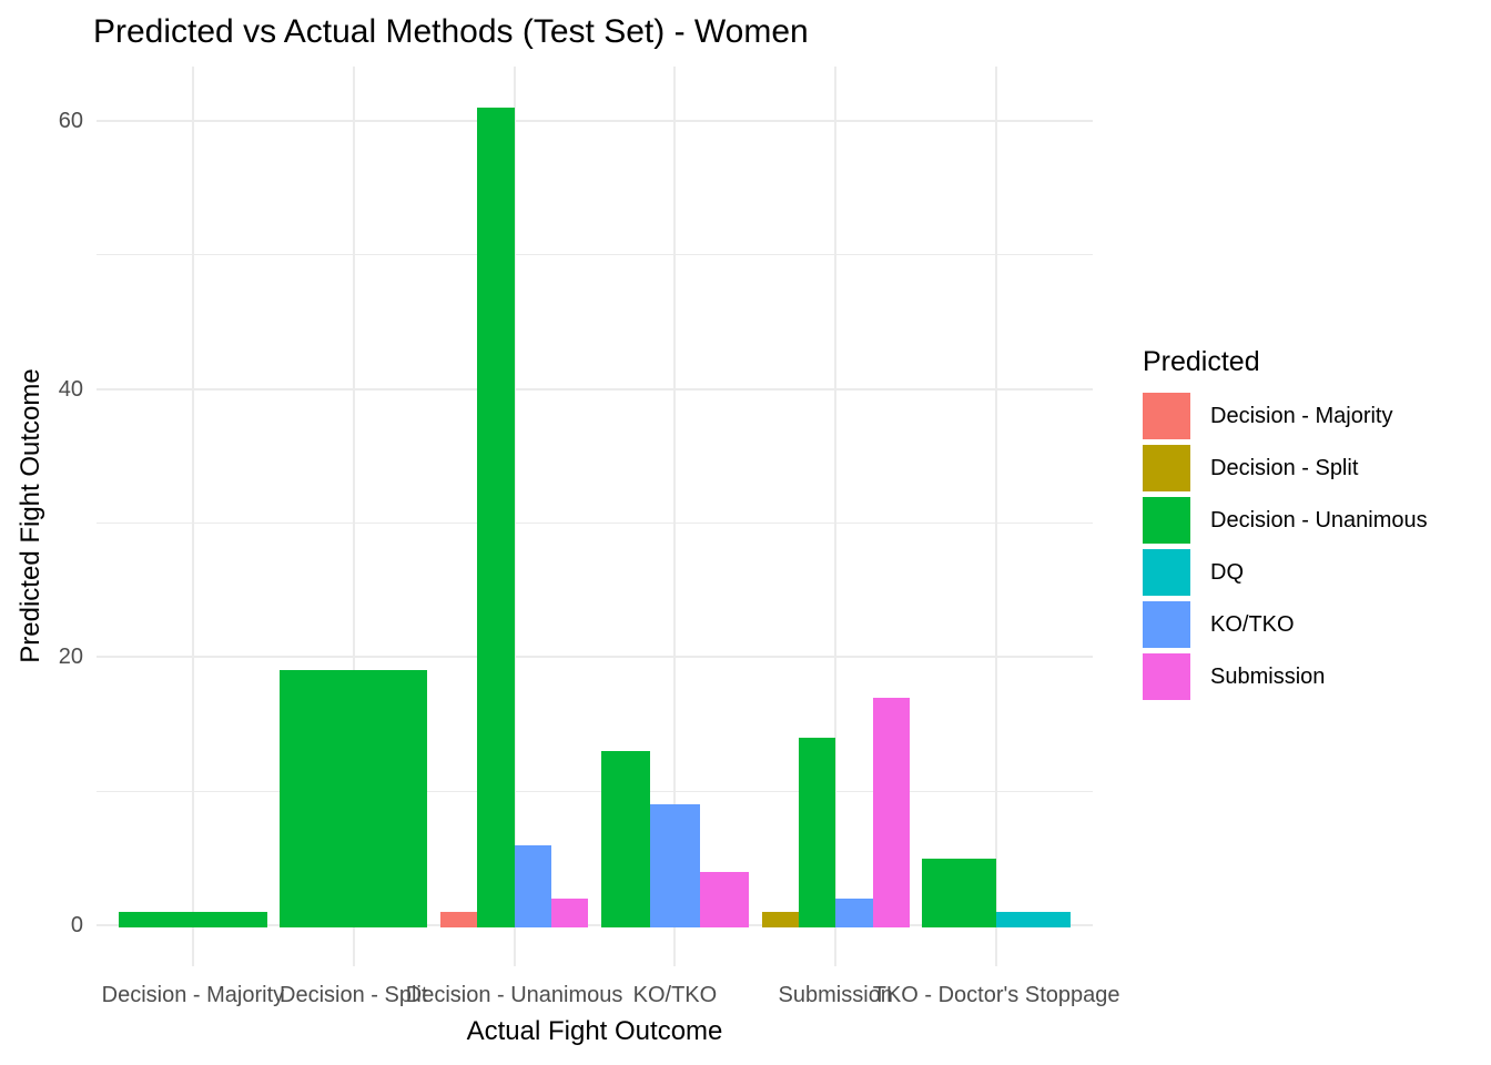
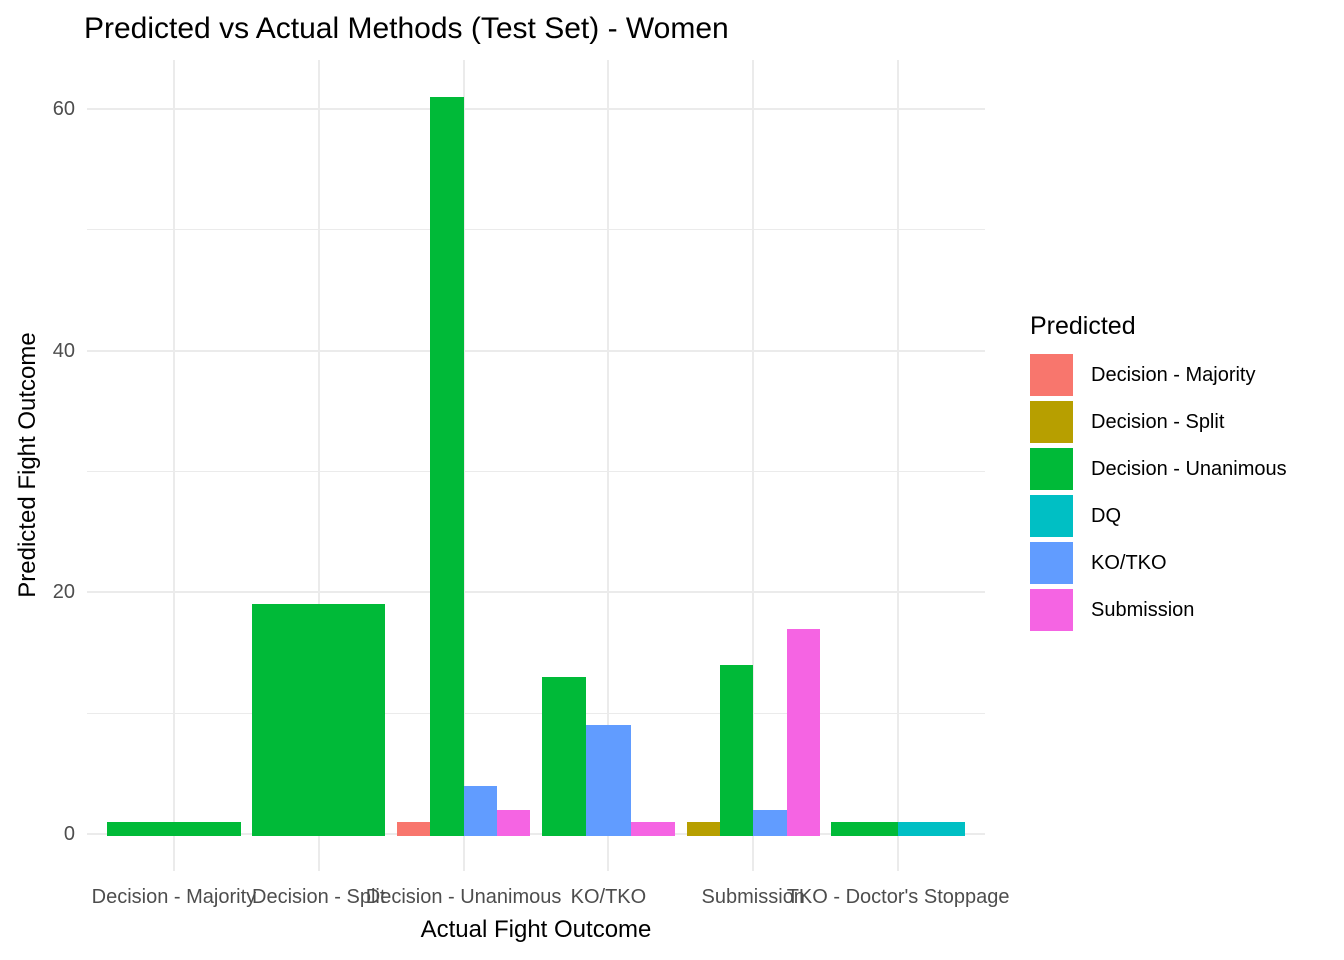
KO/TKO/Decision - Unanimous: 6 -> 4
Submission/KO/TKO: 4 -> 1
Decision - Unanimous/TKO - Doctor's Stoppage: 5 -> 1
